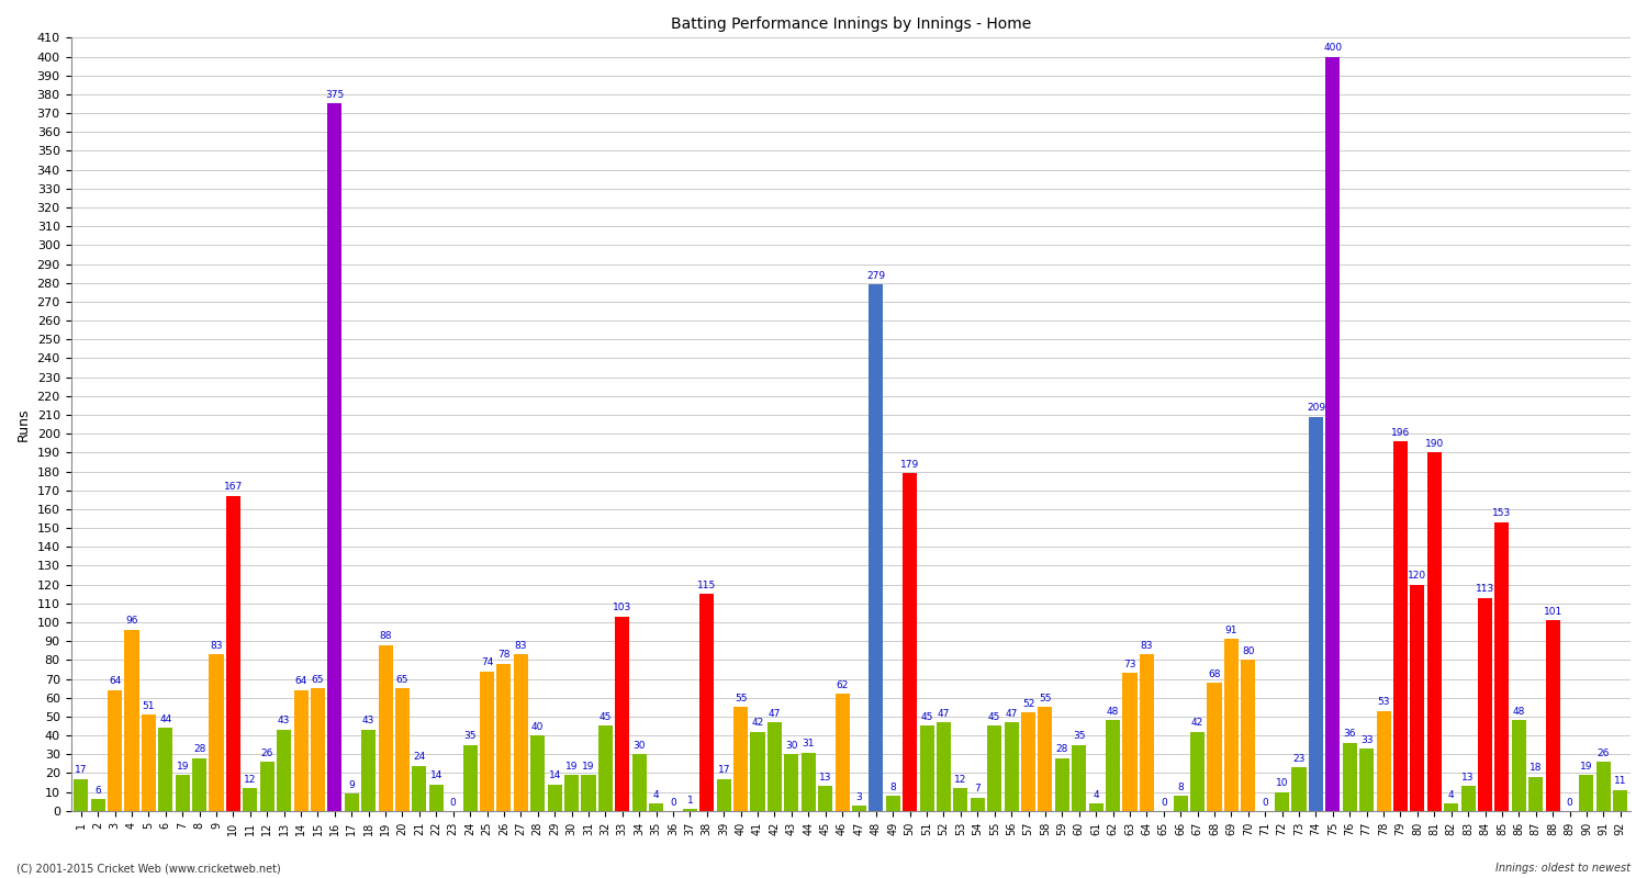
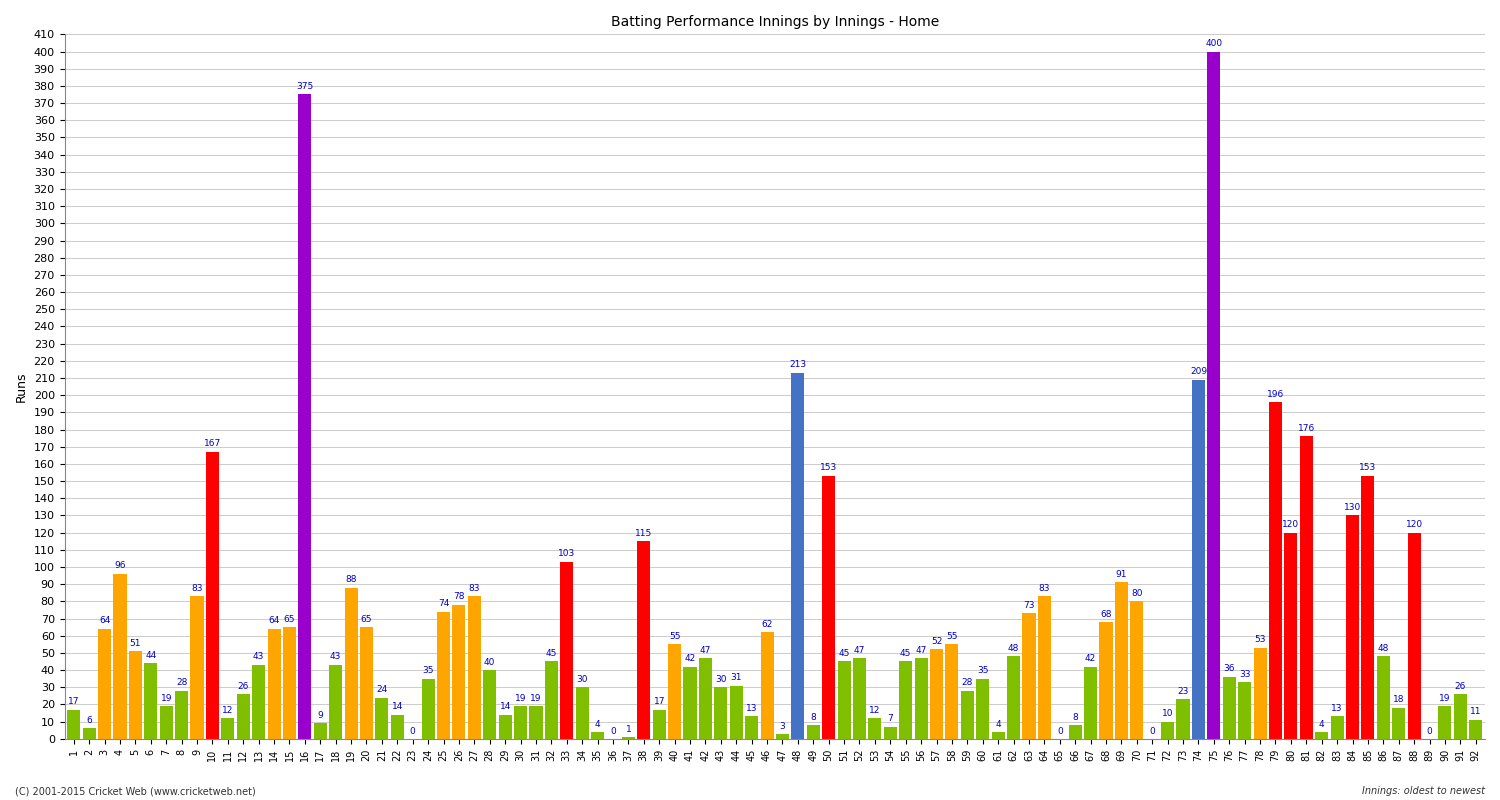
48: 279 -> 213
50: 179 -> 153
81: 190 -> 176
84: 113 -> 130
88: 101 -> 120
